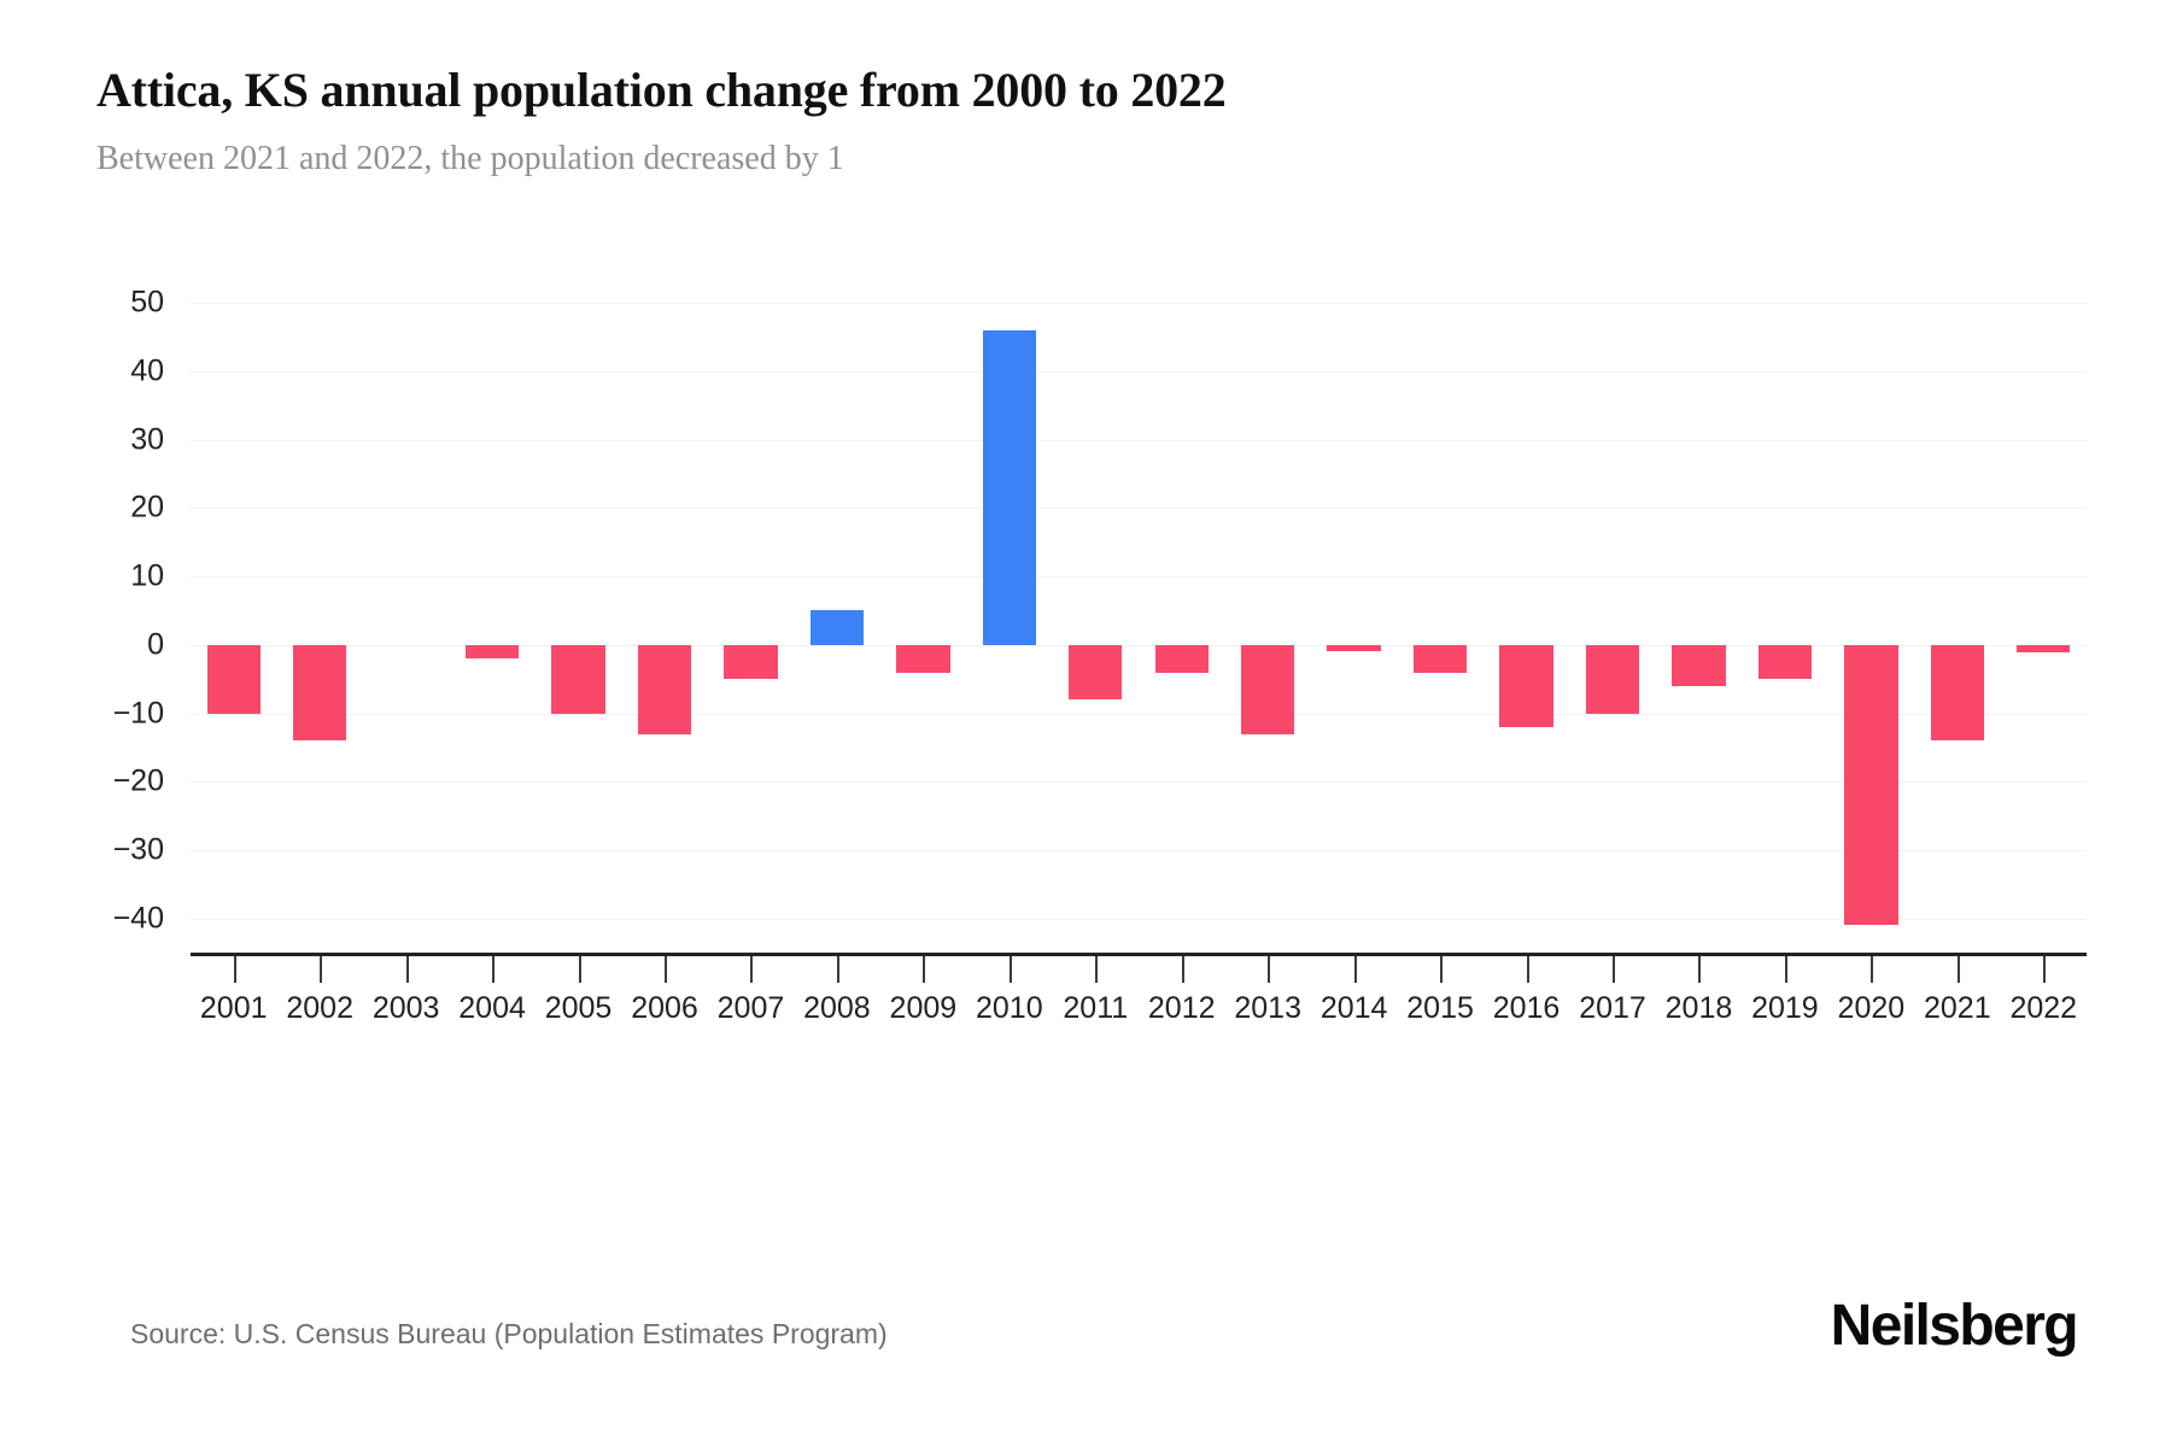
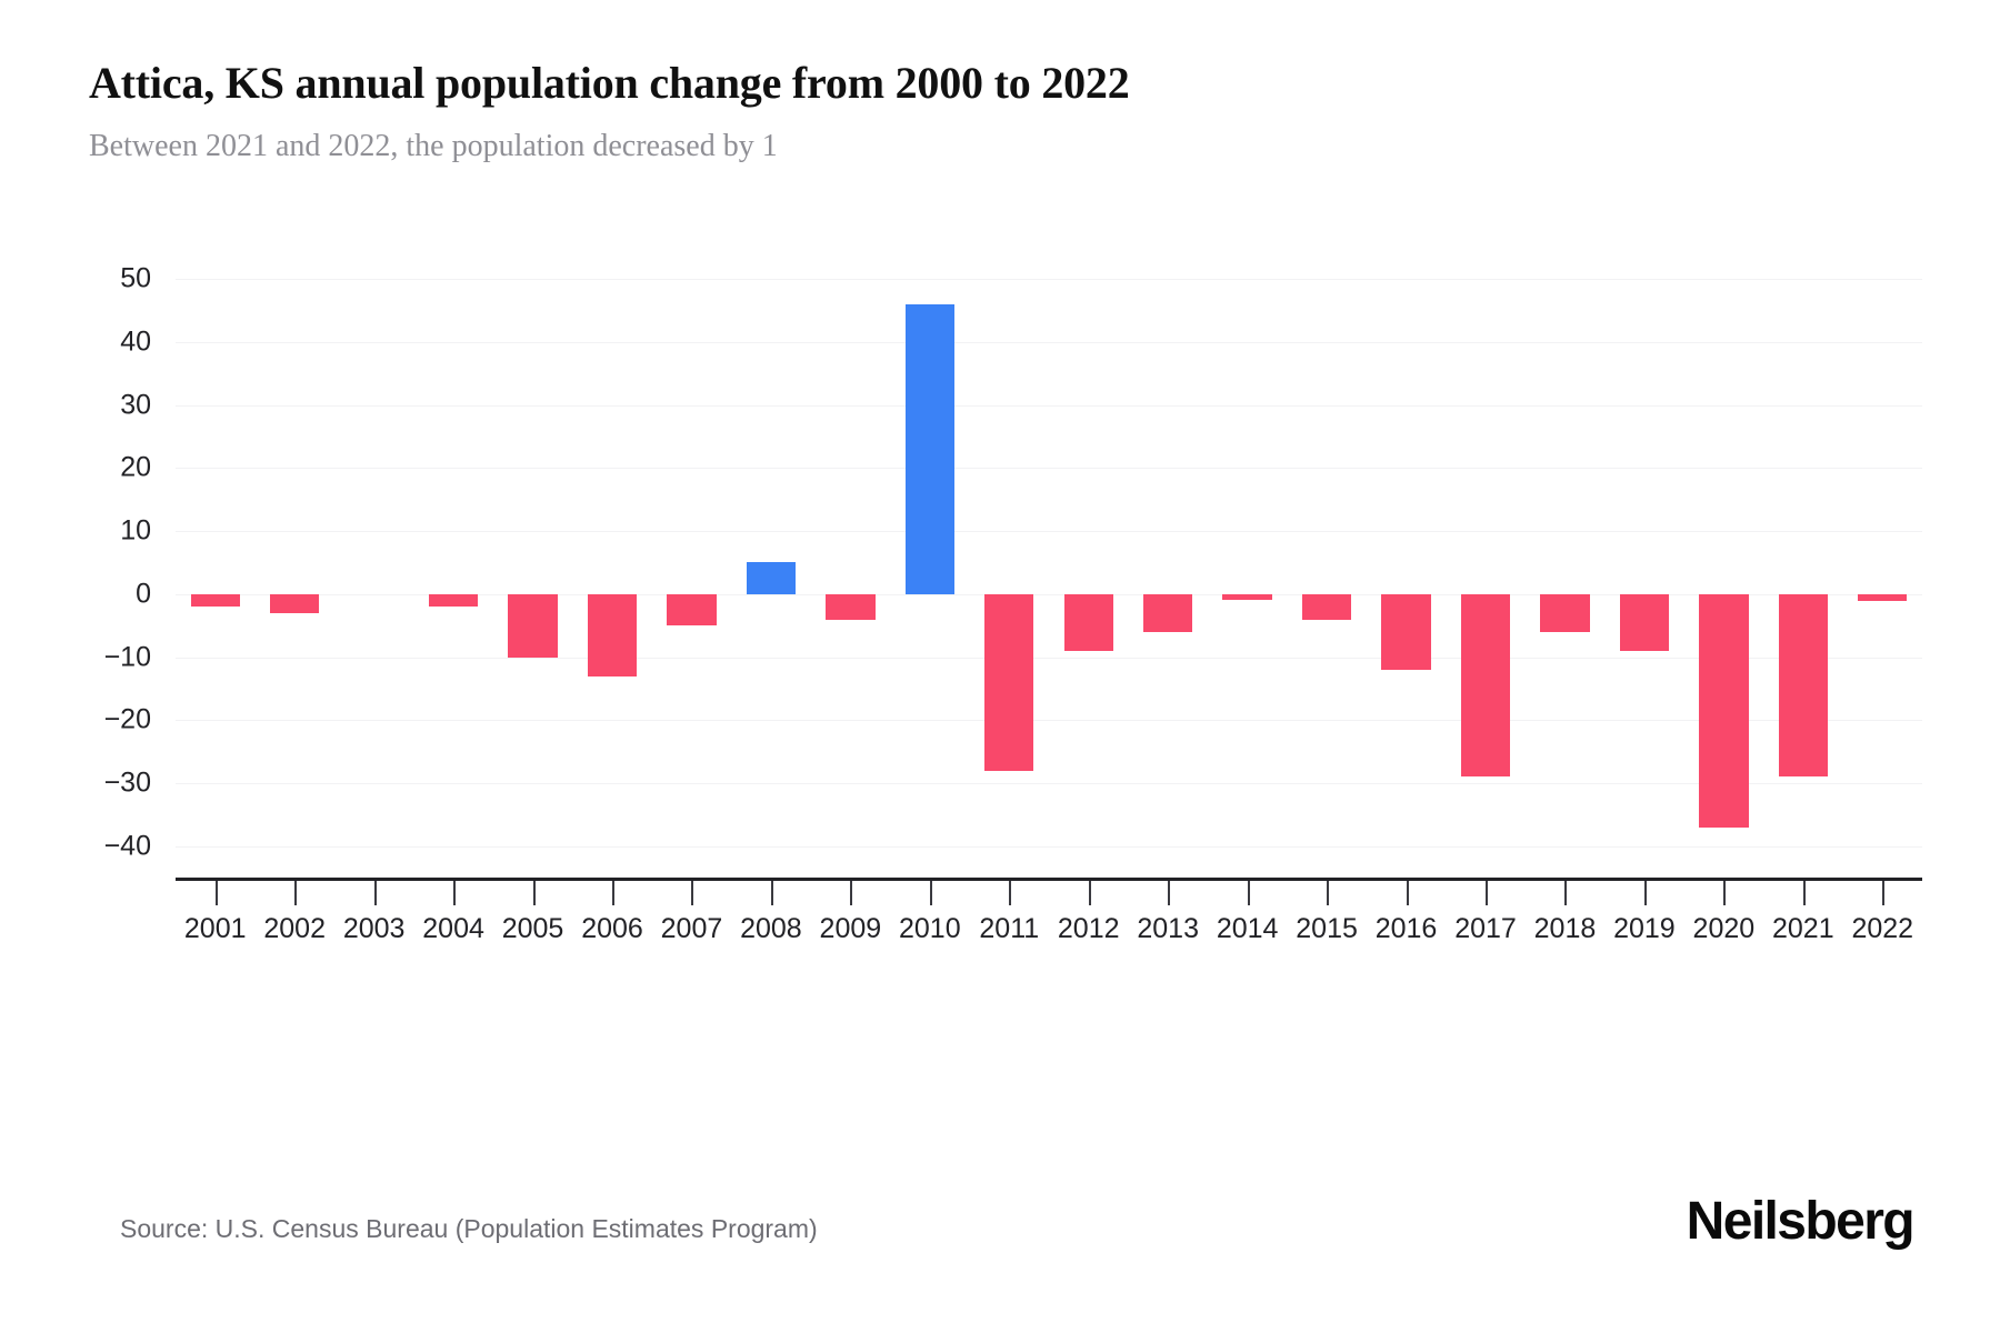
2001: -10 -> -2
2002: -14 -> -3
2011: -8 -> -28
2012: -4 -> -9
2013: -13 -> -6
2017: -10 -> -29
2019: -5 -> -9
2020: -41 -> -37
2021: -14 -> -29
